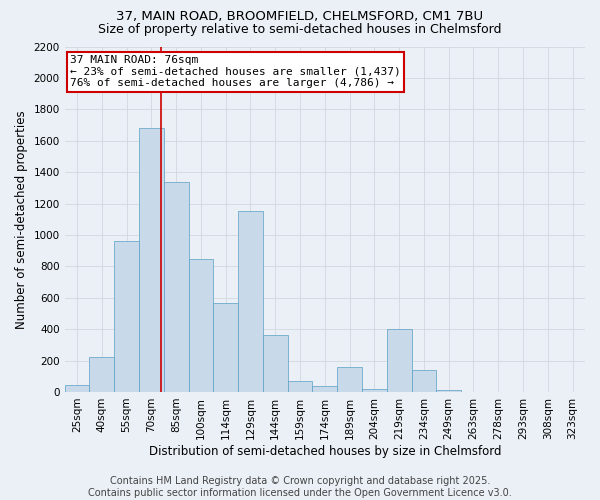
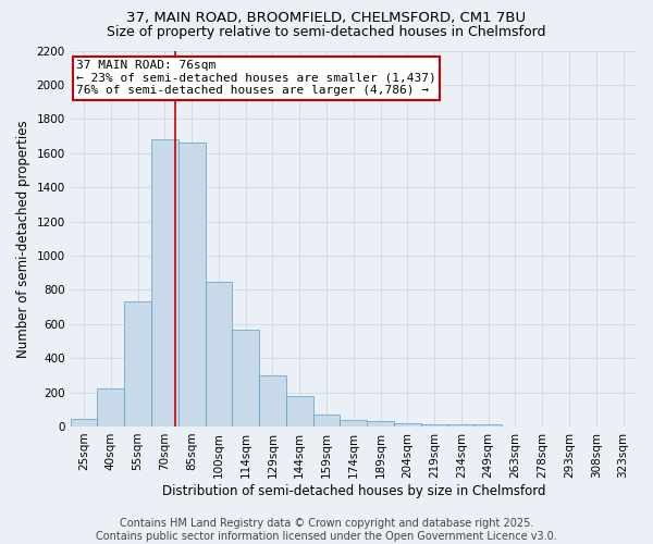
55sqm: 960 -> 730
85sqm: 1340 -> 1660
129sqm: 1150 -> 300
144sqm: 360 -> 180
189sqm: 160 -> 30
219sqm: 400 -> 20
234sqm: 140 -> 10
